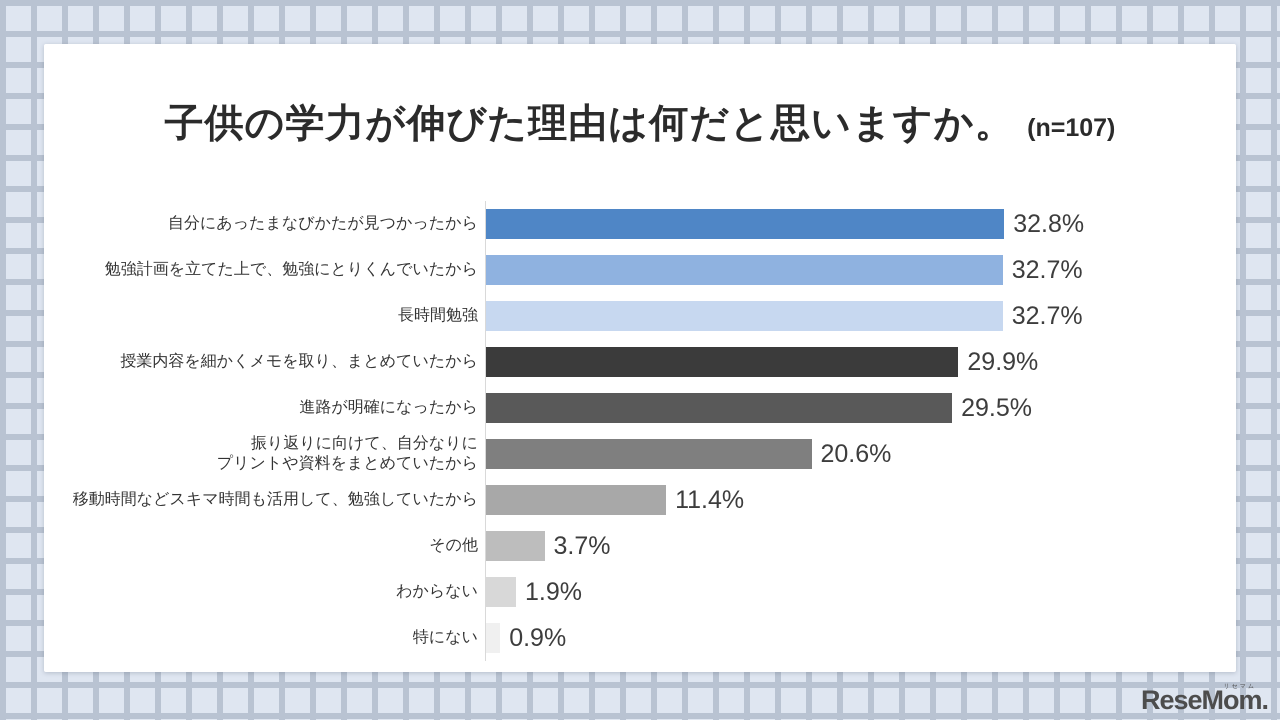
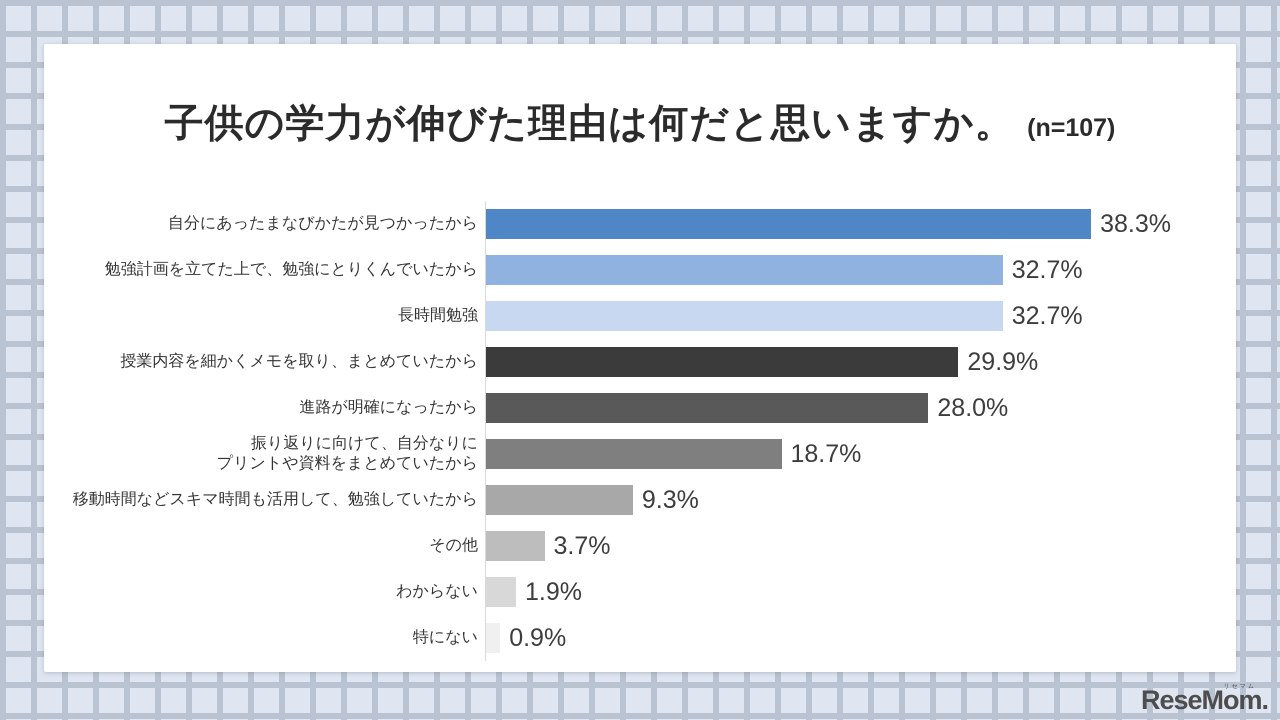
自分にあったまなびかたが見つかったから: 32.8% -> 38.3%
進路が明確になったから: 29.5% -> 28.0%
振り返りに向けて、自分なりに プリントや資料をまとめていたから: 20.6% -> 18.7%
移動時間などスキマ時間も活用して、勉強していたから: 11.4% -> 9.3%
